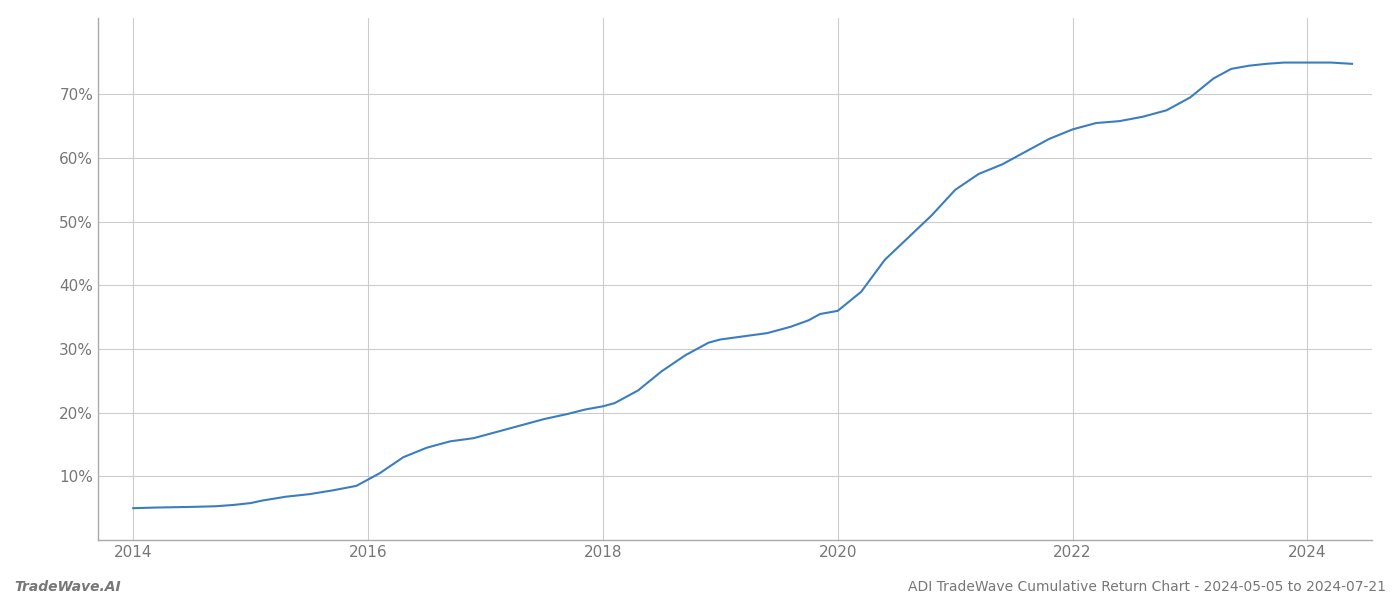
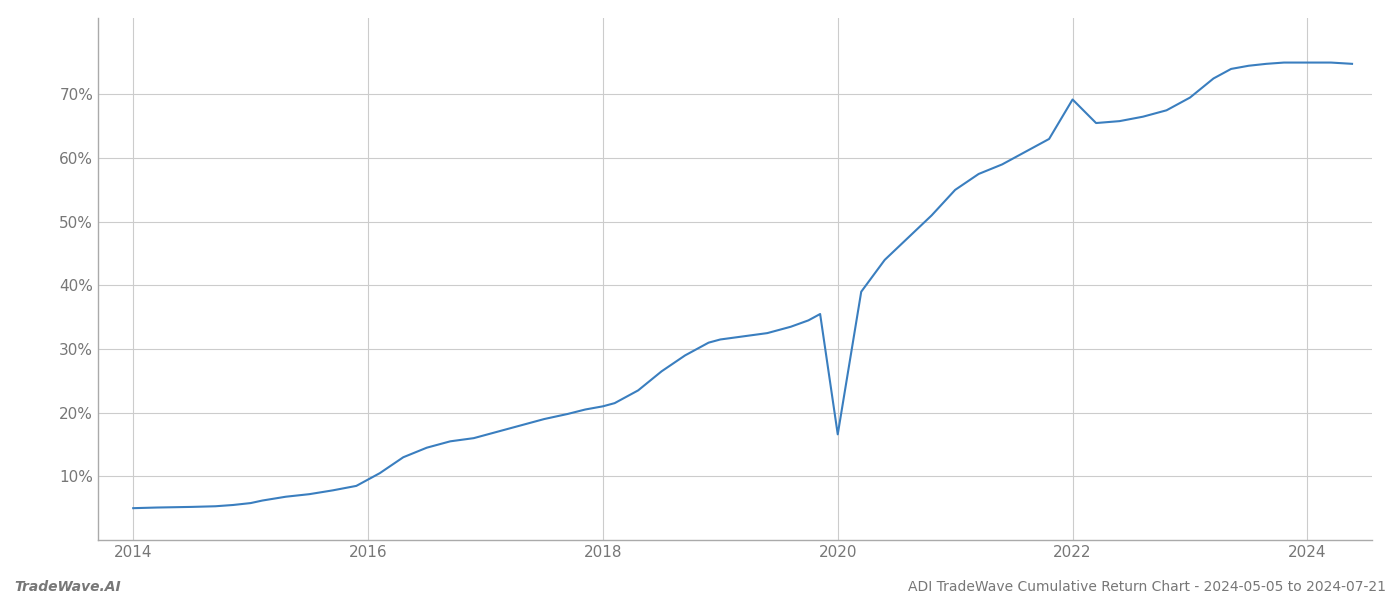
2020: 36.0% -> 16.6%
2022: 64.5% -> 69.2%
